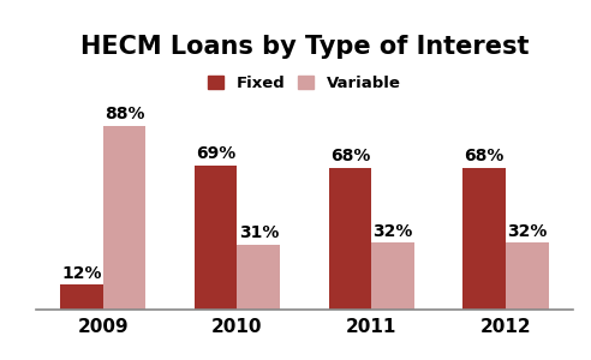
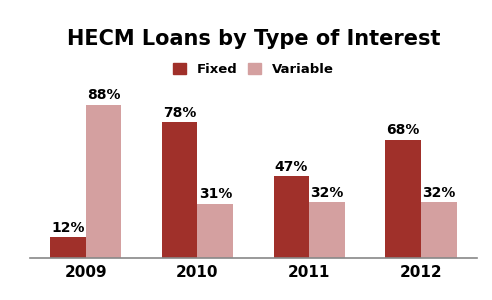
Fixed/2010: 69% -> 78%
Fixed/2011: 68% -> 47%
